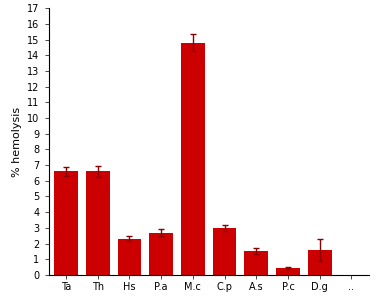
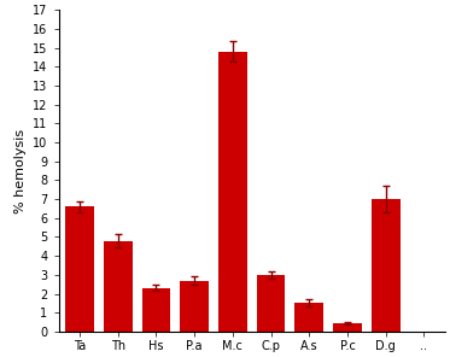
Th: 6.6 -> 4.8
D.g: 1.6 -> 7.0
